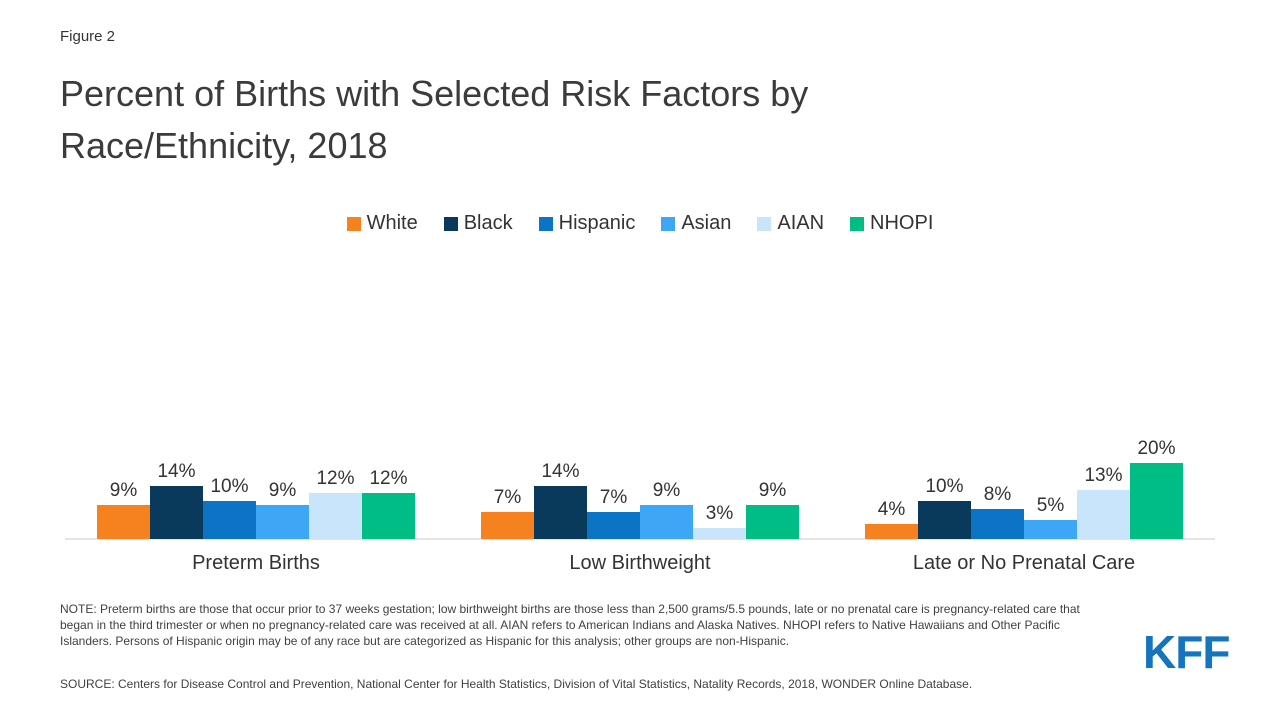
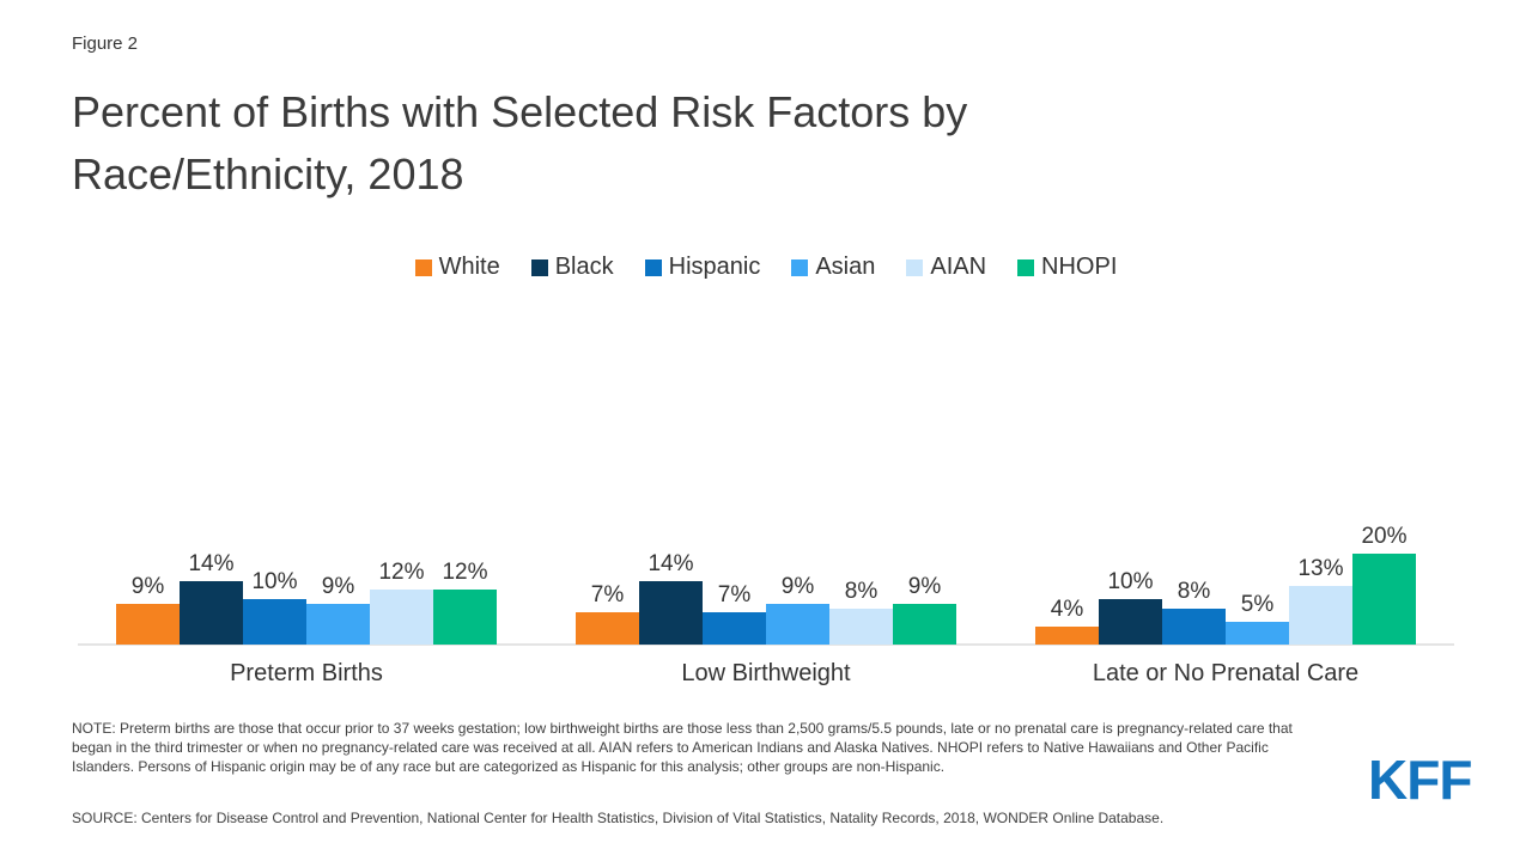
AIAN/Low Birthweight: 3% -> 8%
